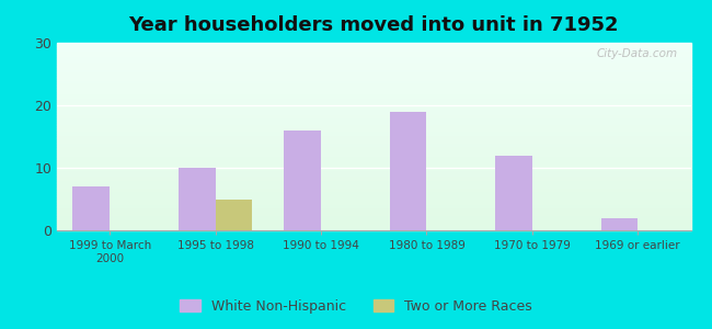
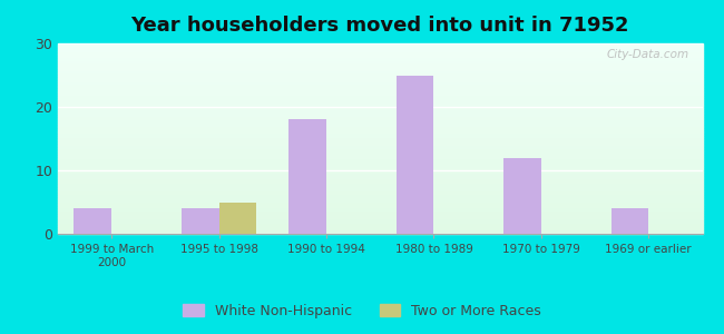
White Non-Hispanic/1999 to March 2000: 7 -> 4
White Non-Hispanic/1995 to 1998: 10 -> 4
White Non-Hispanic/1990 to 1994: 16 -> 18
White Non-Hispanic/1980 to 1989: 19 -> 25
White Non-Hispanic/1969 or earlier: 2 -> 4
